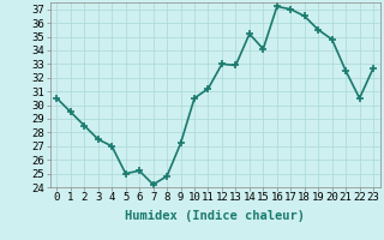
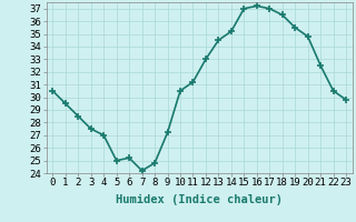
13: 32.9 -> 34.5
15: 34.1 -> 37.0
23: 32.7 -> 29.8
